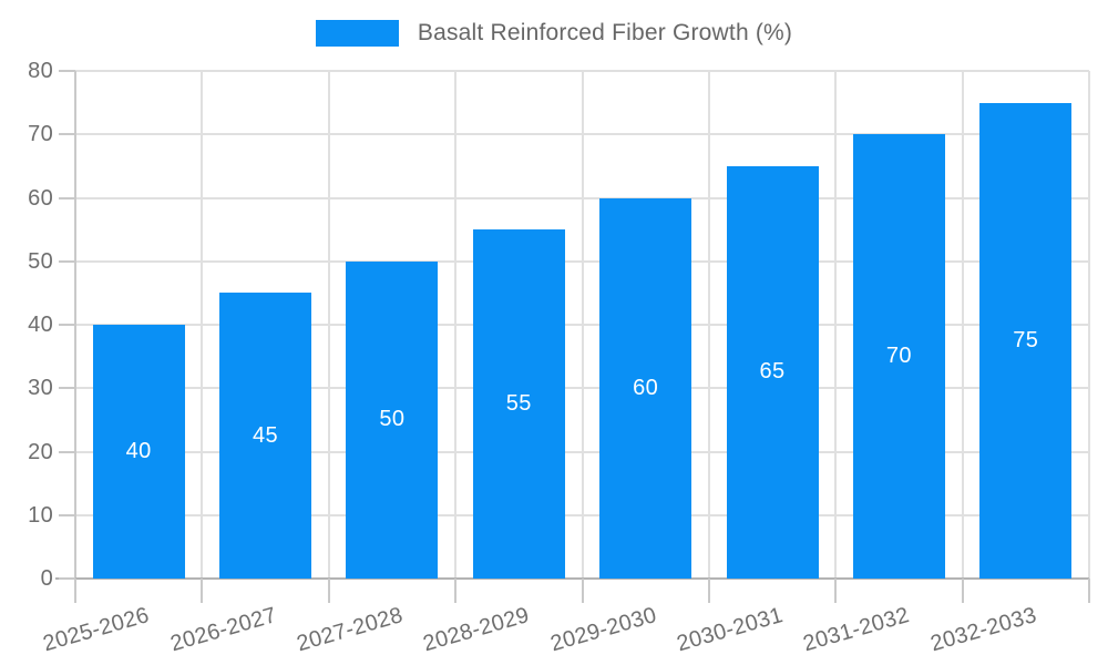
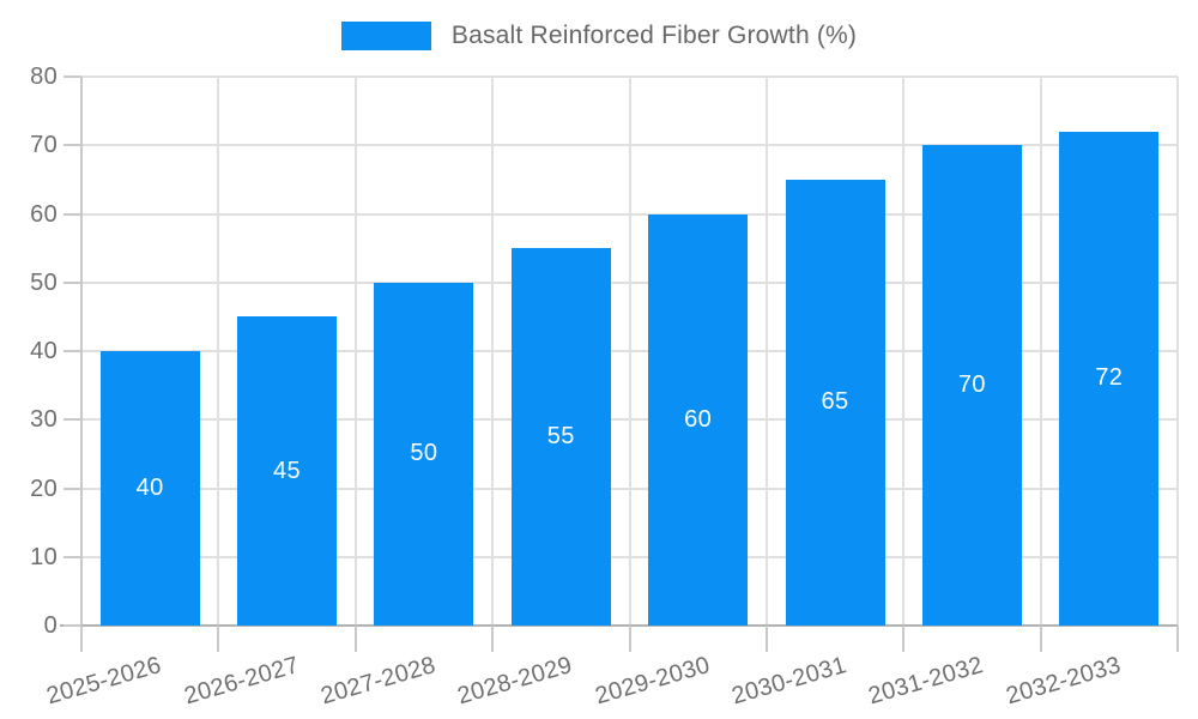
2032-2033: 75 -> 72
